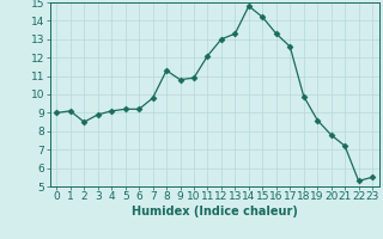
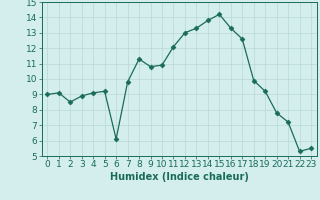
6: 9.2 -> 6.1
14: 14.8 -> 13.8
19: 8.6 -> 9.2
